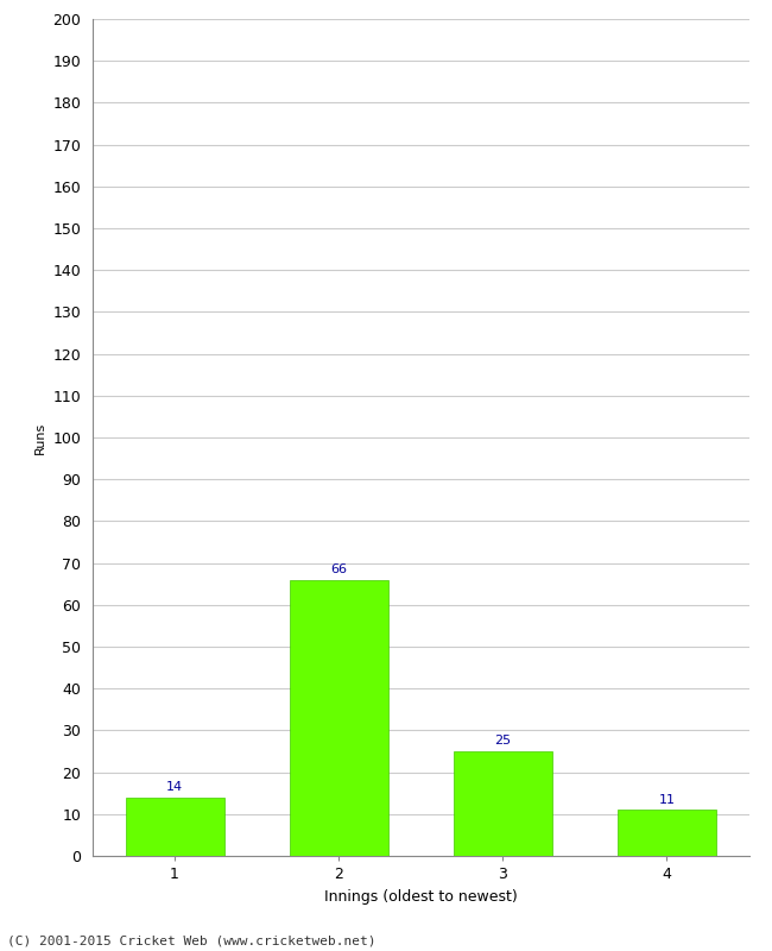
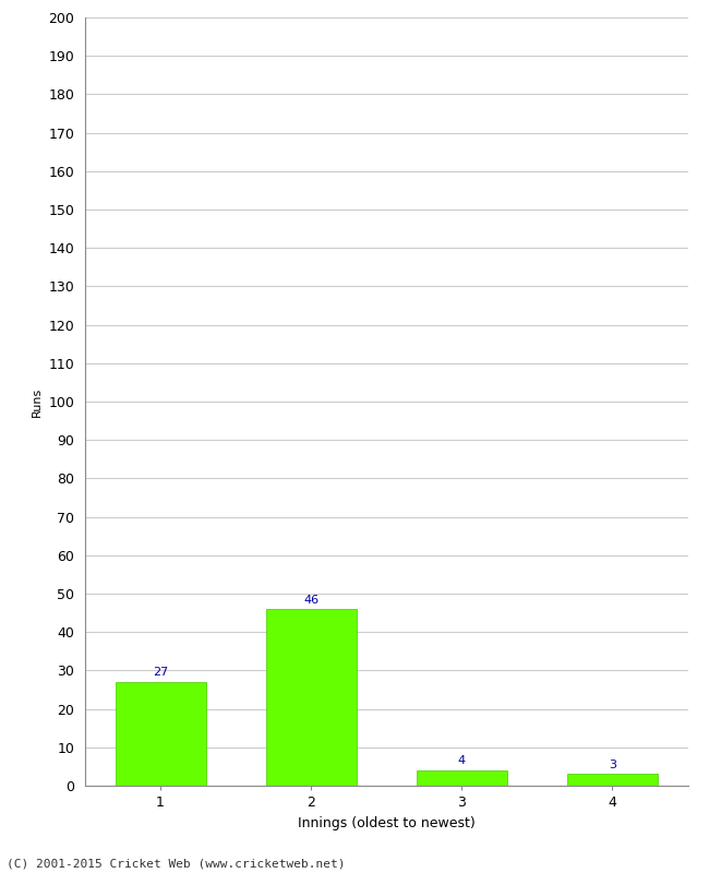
1: 14 -> 27
2: 66 -> 46
3: 25 -> 4
4: 11 -> 3
